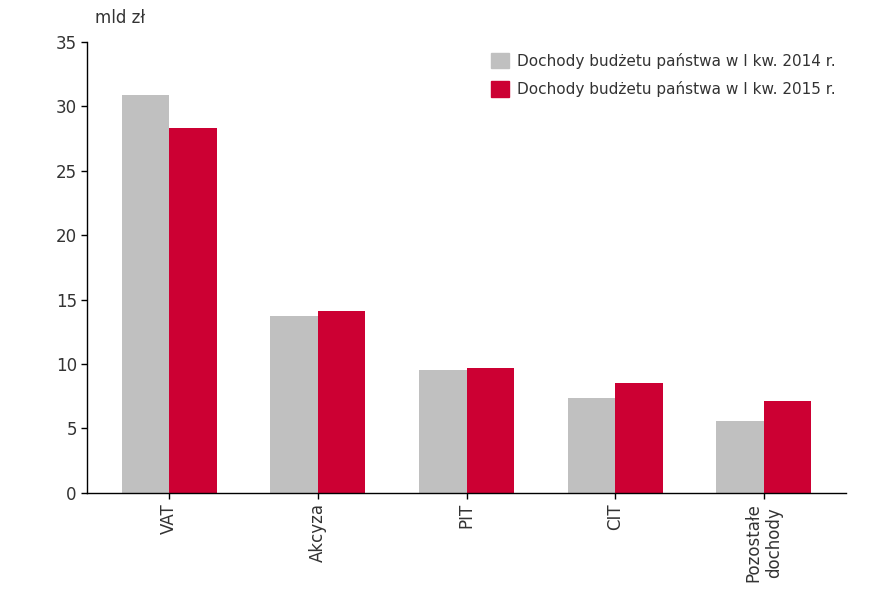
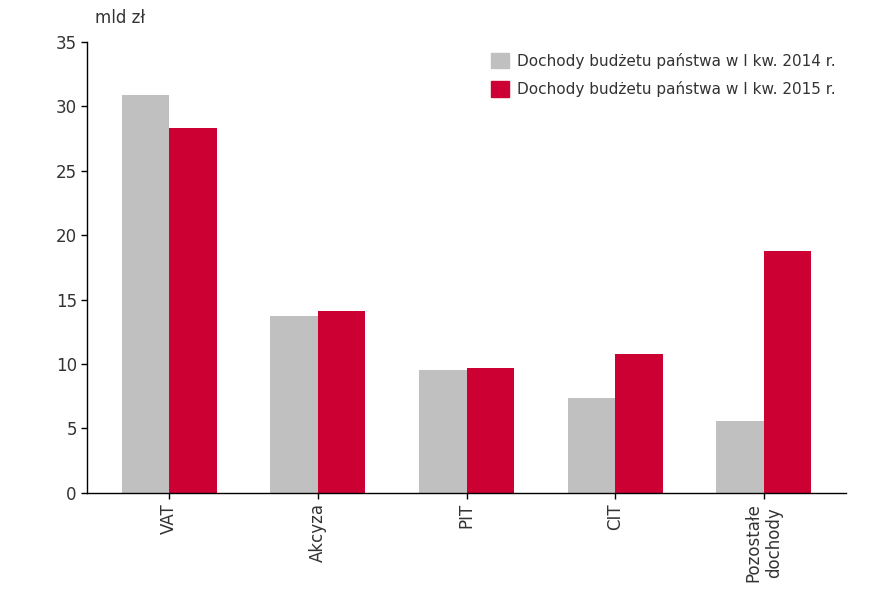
Dochody budżetu państwa w I kw. 2015 r./CIT: 8.5 -> 10.8
Dochody budżetu państwa w I kw. 2015 r./Pozostałe dochody: 7.1 -> 18.8
